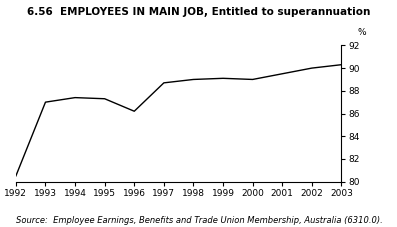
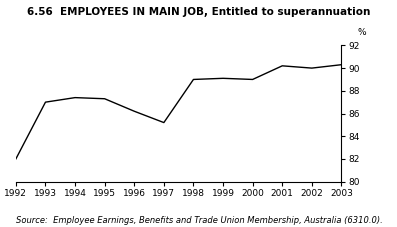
1992: 80.5 -> 82.0
1997: 88.7 -> 85.2
2001: 89.5 -> 90.2
